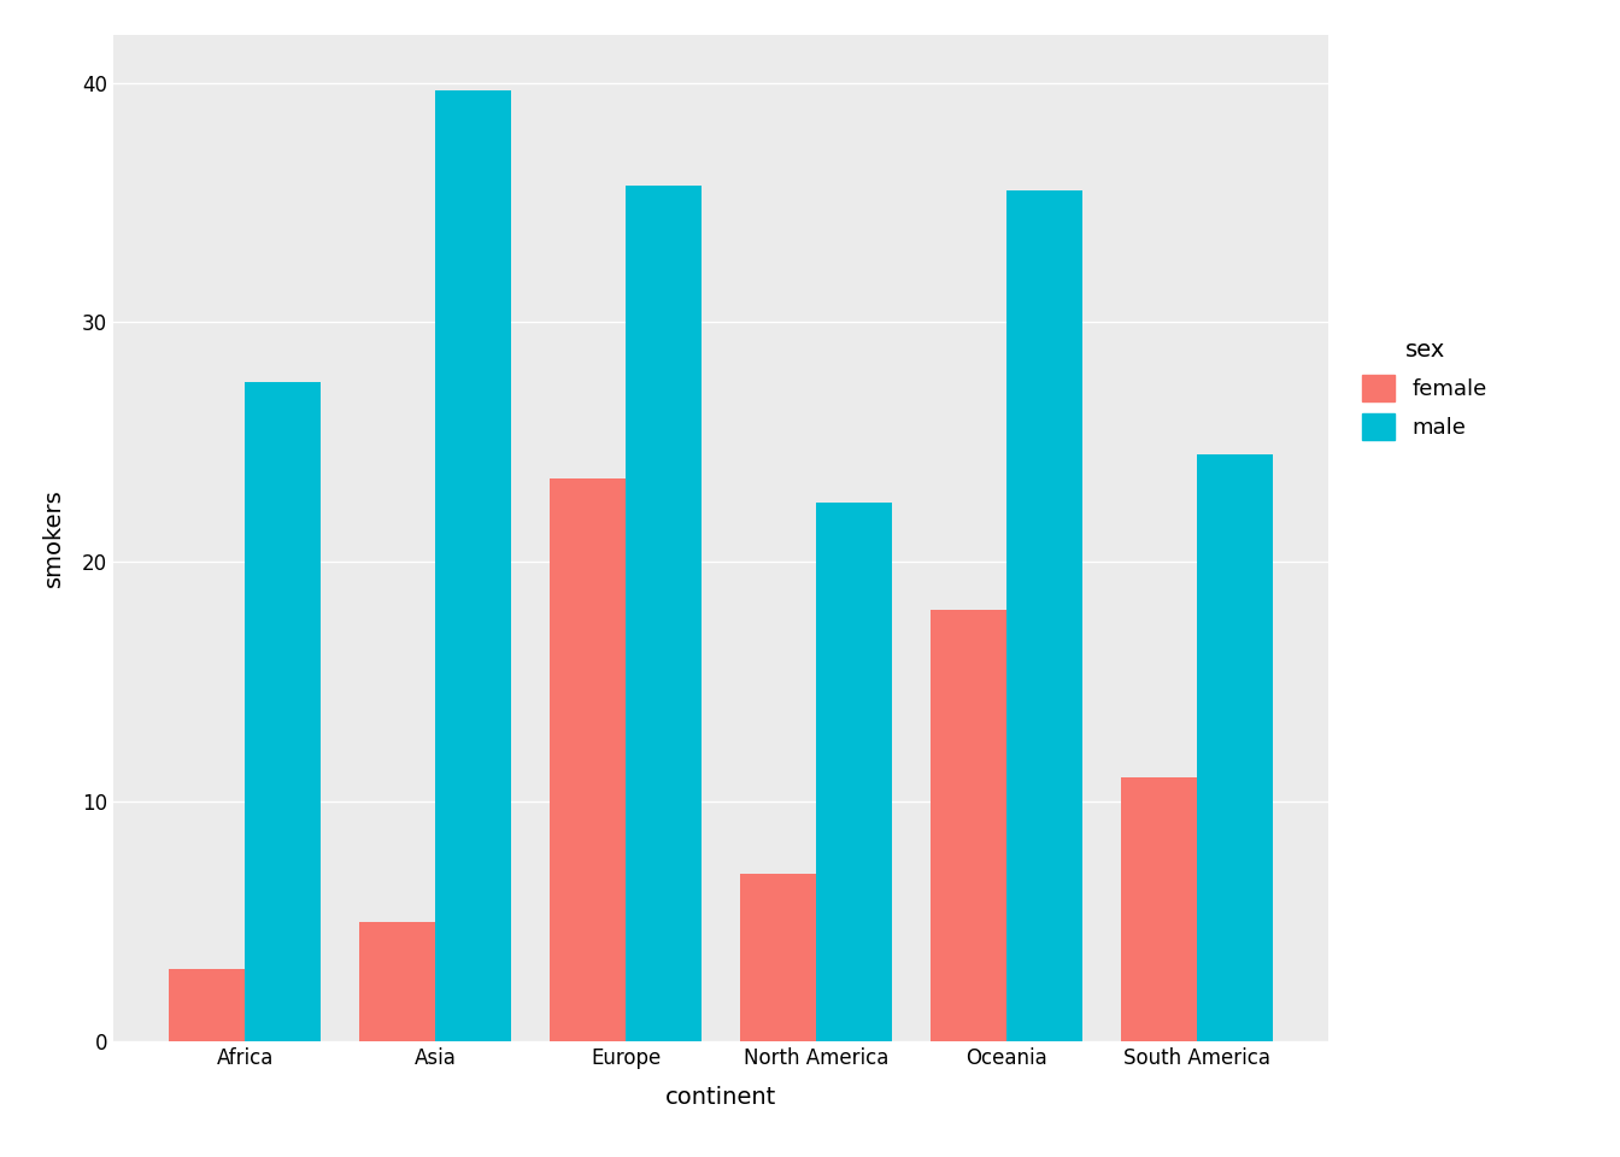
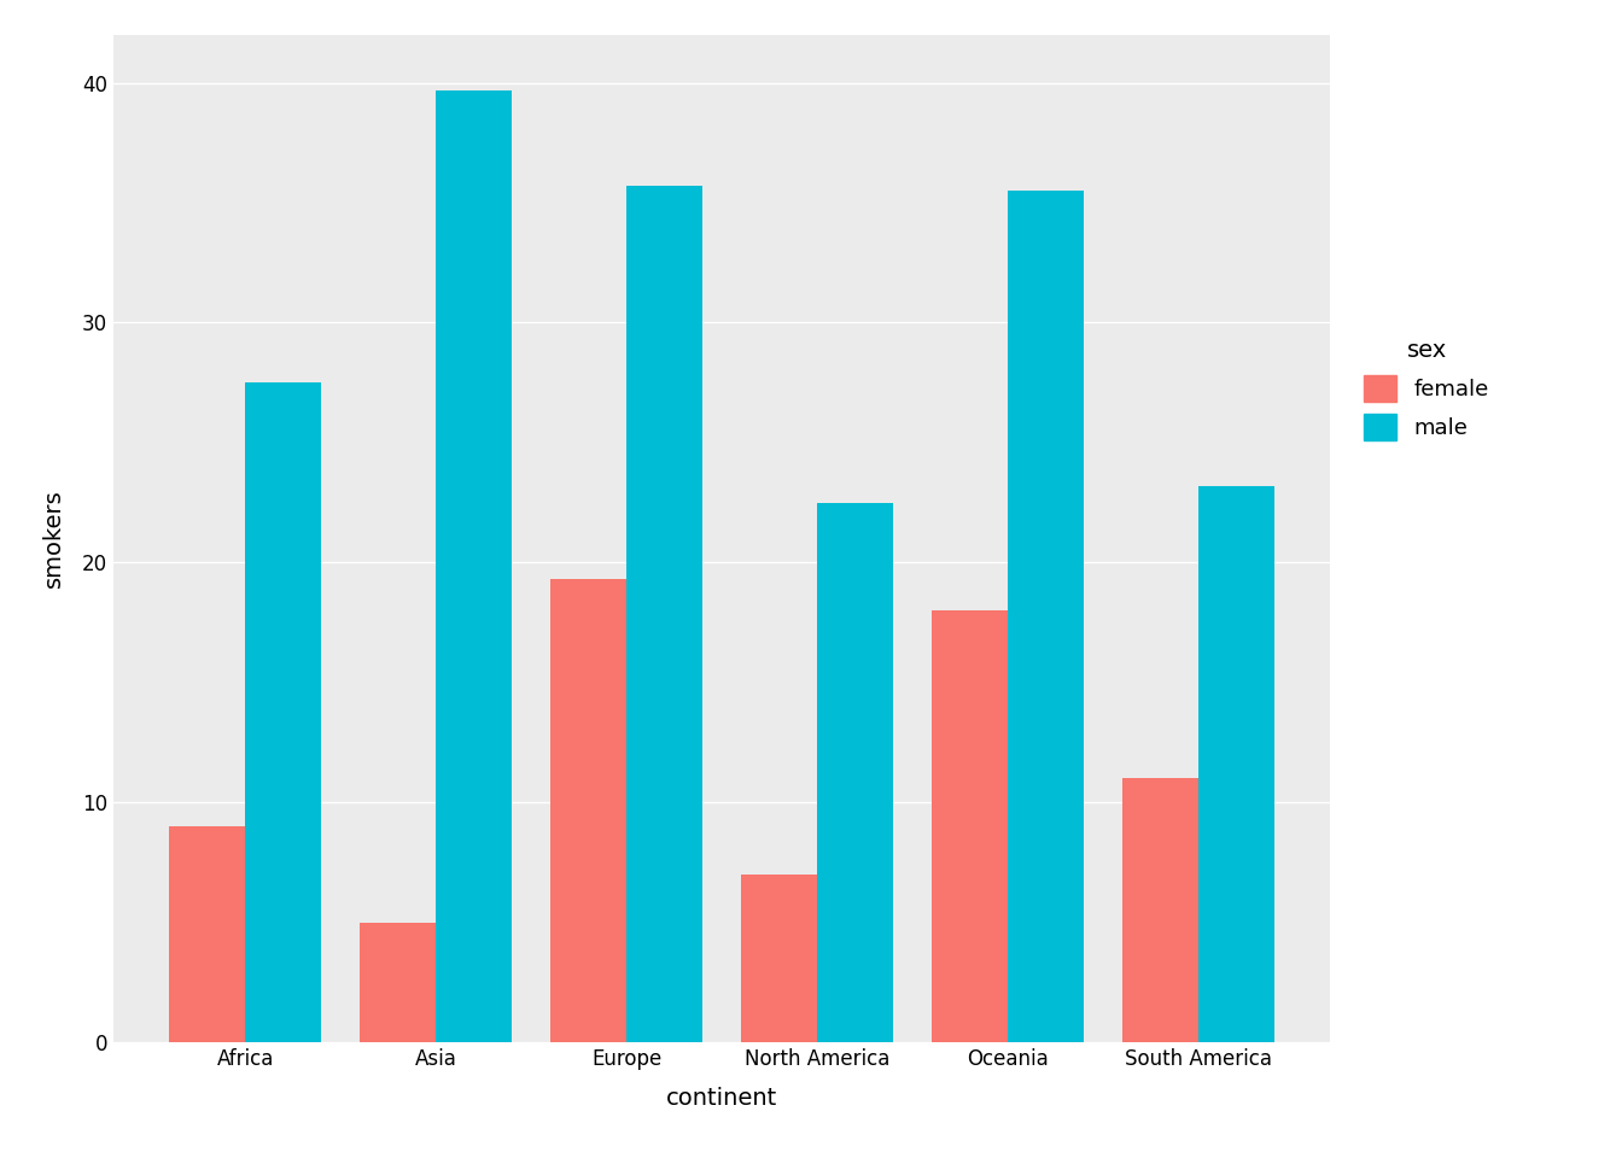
female/Africa: 3.0 -> 9.0
female/Europe: 23.5 -> 19.3
male/South America: 24.5 -> 23.2
